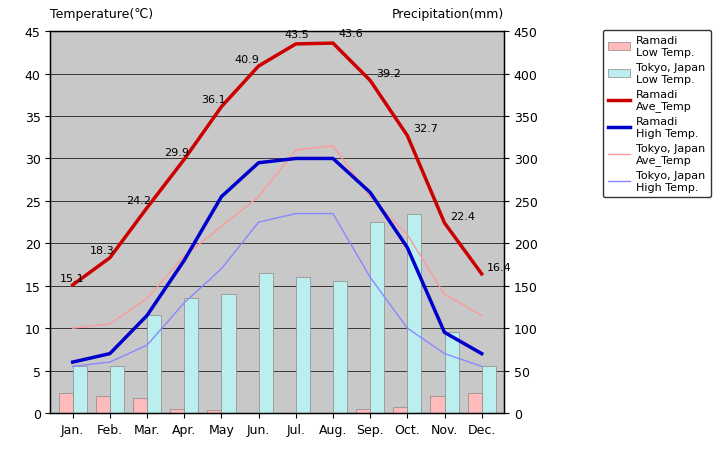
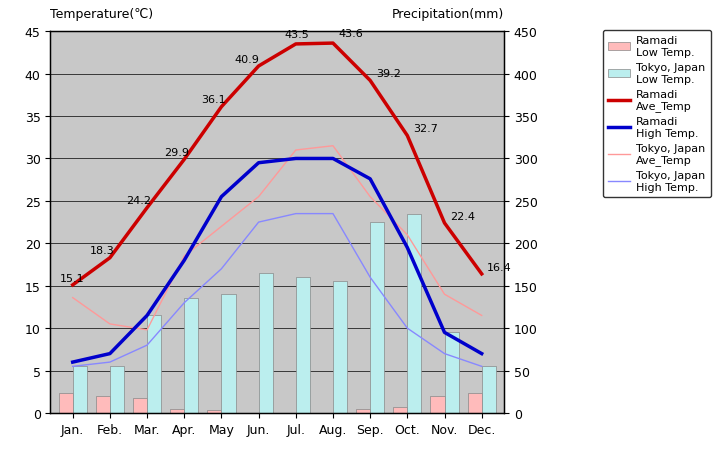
Tokyo, Japan Ave_Temp/Jan.: 10.0 -> 13.6
Tokyo, Japan Ave_Temp/Mar.: 13.5 -> 9.8
Ramadi High Temp./Sep.: 26.0 -> 27.6
